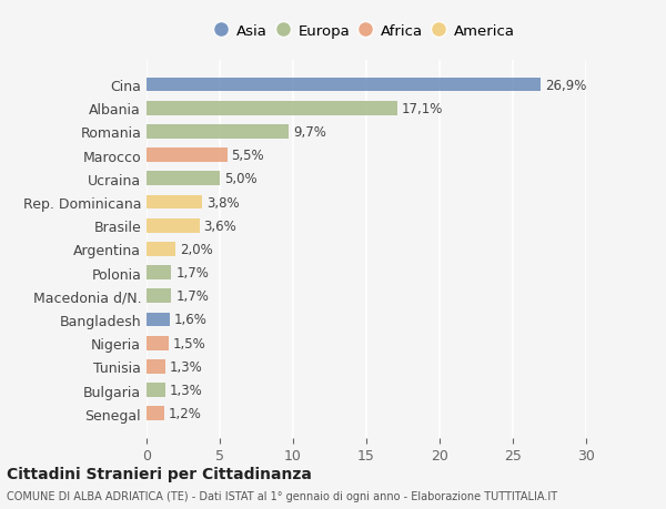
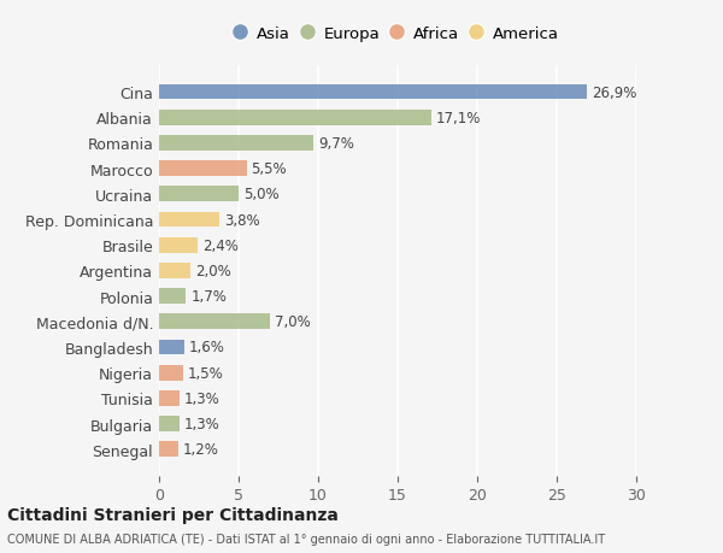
Brasile: 3,6% -> 2,4%
Macedonia d/N.: 1,7% -> 7,0%
